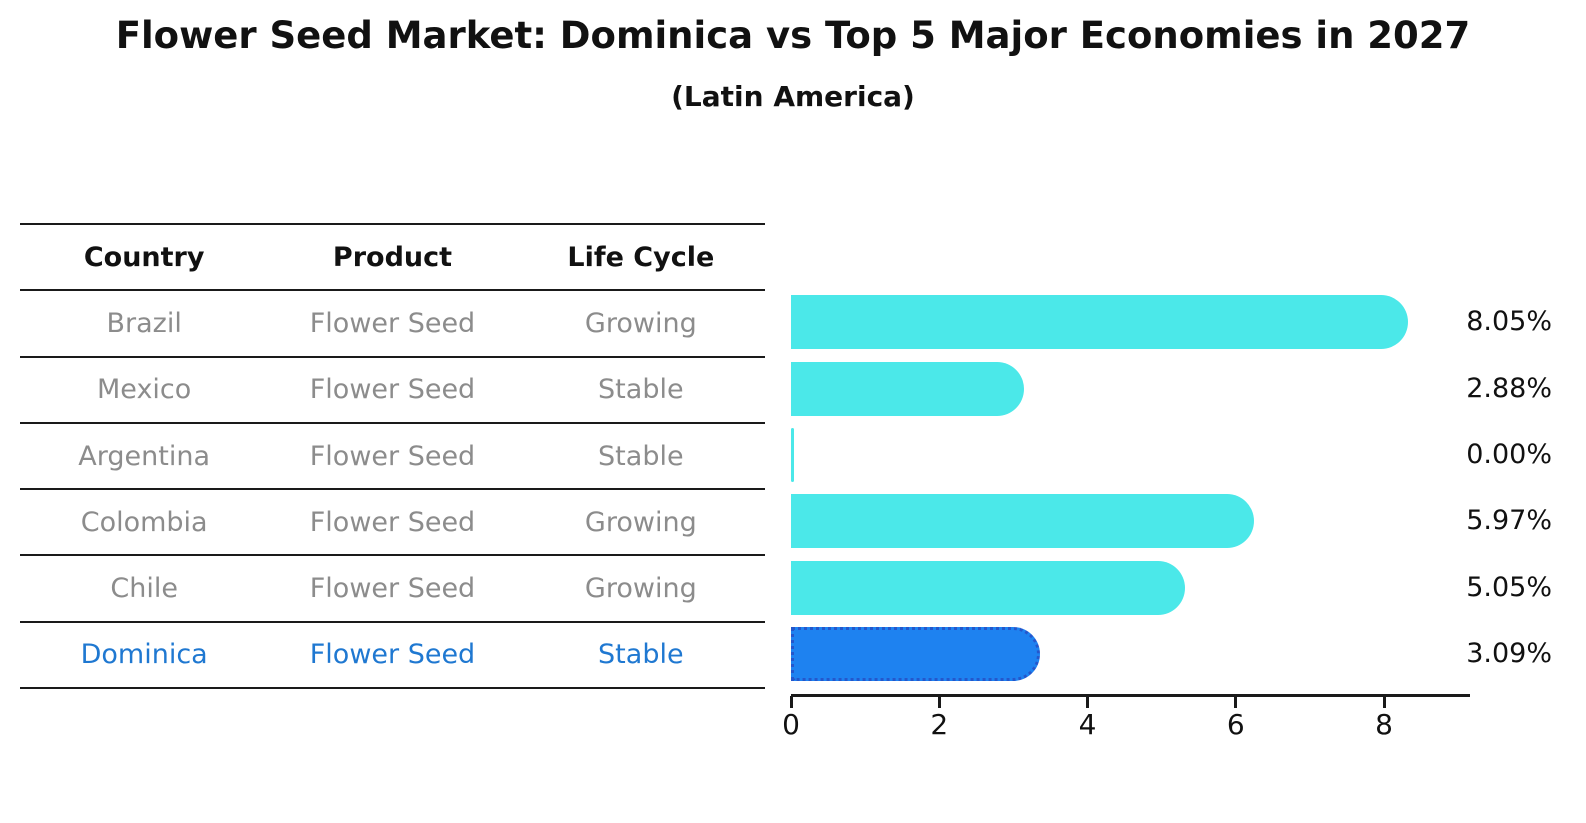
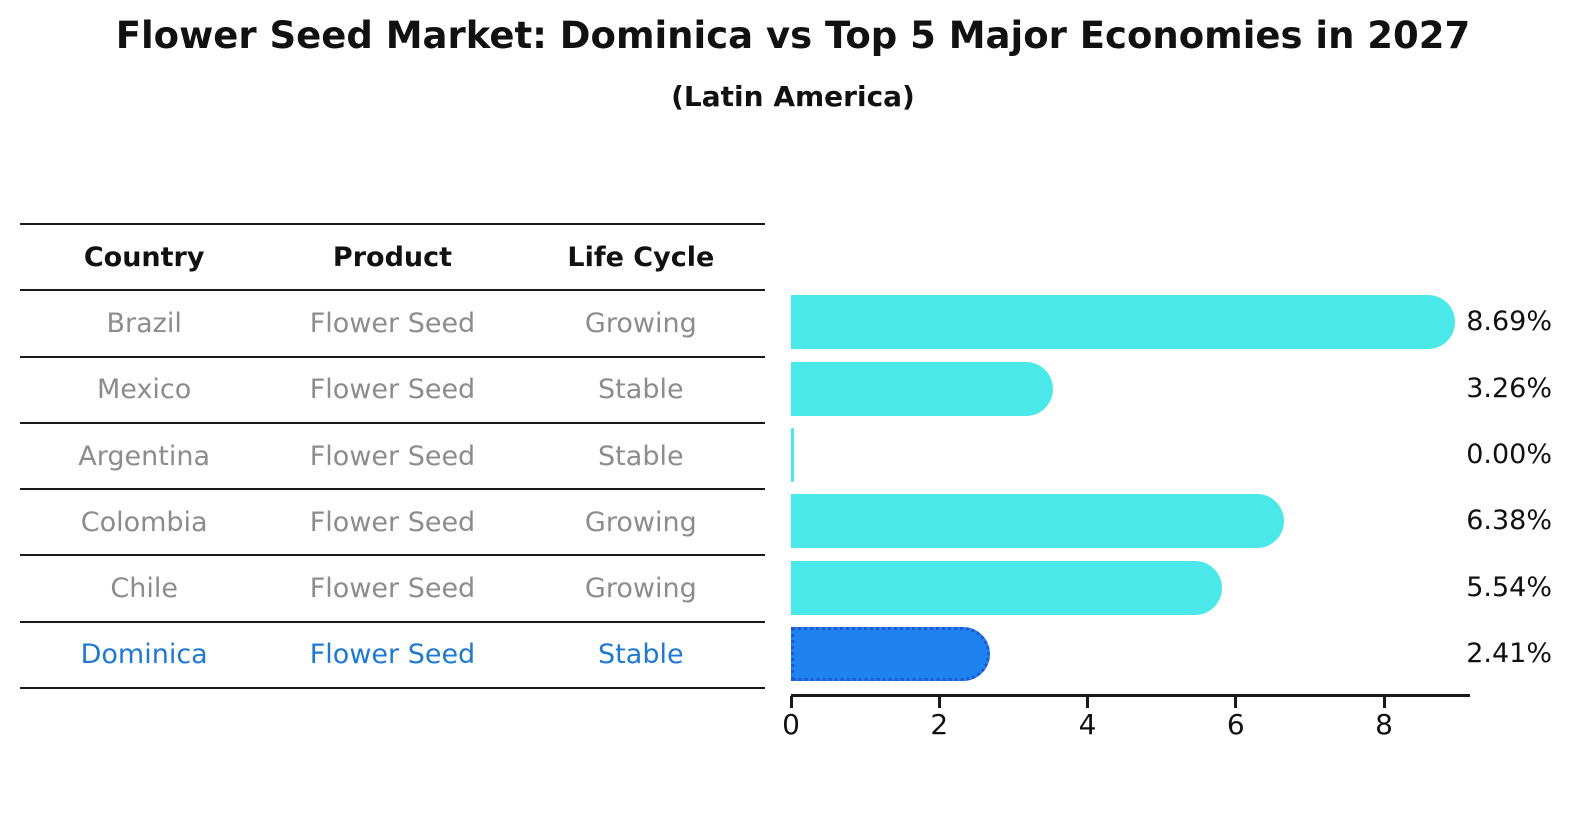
Brazil: 8.05% -> 8.69%
Mexico: 2.88% -> 3.26%
Colombia: 5.97% -> 6.38%
Chile: 5.05% -> 5.54%
Dominica: 3.09% -> 2.41%
